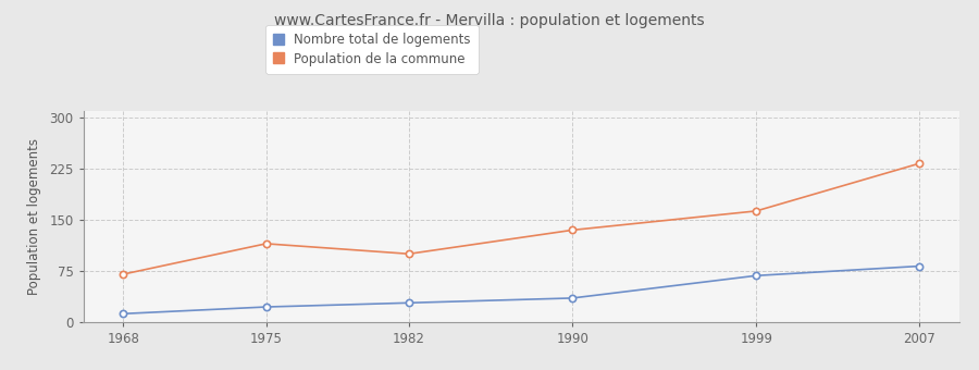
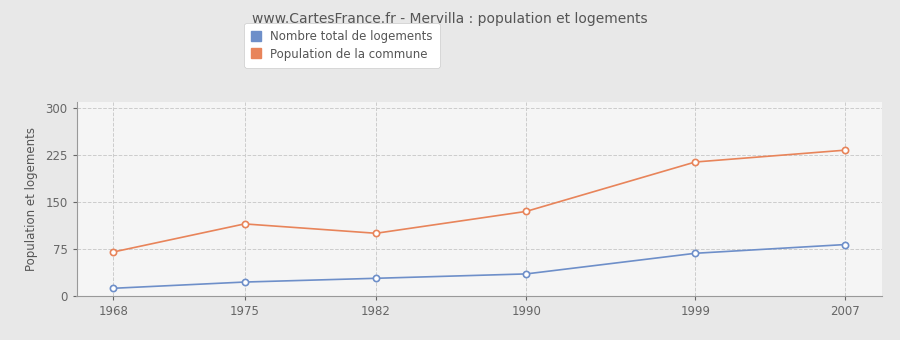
Population de la commune/1999: 163 -> 214
